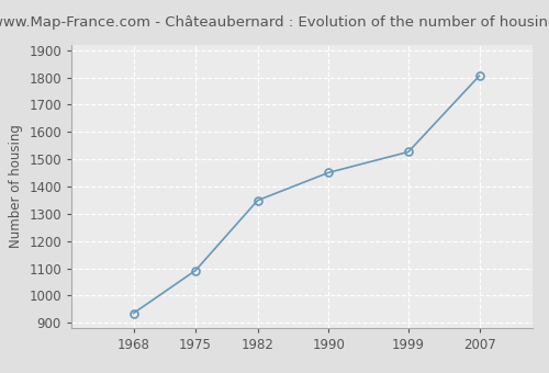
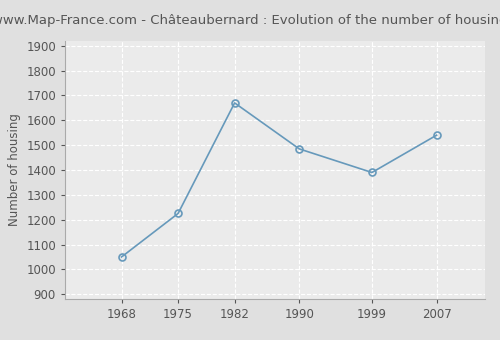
1968: 935 -> 1050
1975: 1092 -> 1225
1982: 1349 -> 1670
1990: 1451 -> 1485
1999: 1527 -> 1390
2007: 1806 -> 1540
